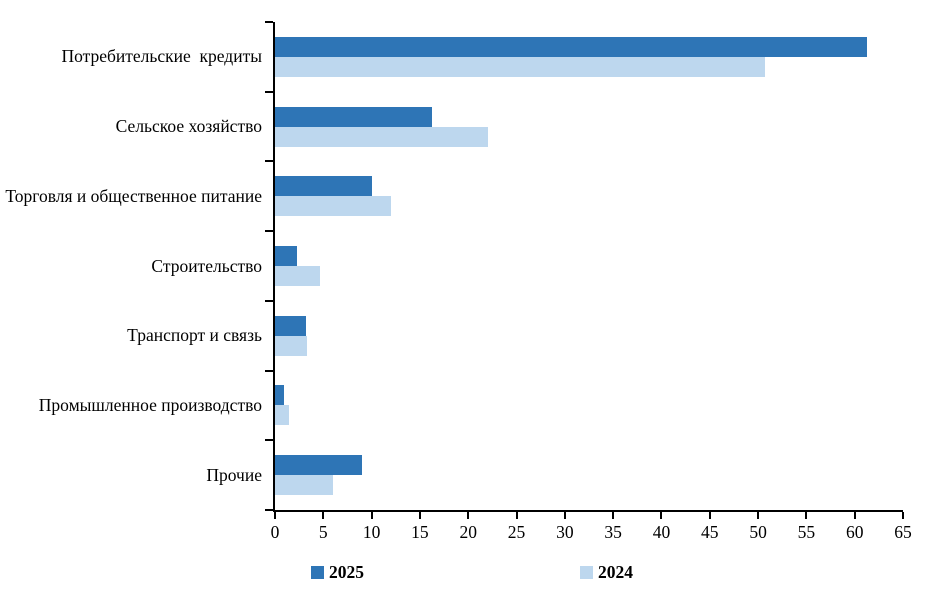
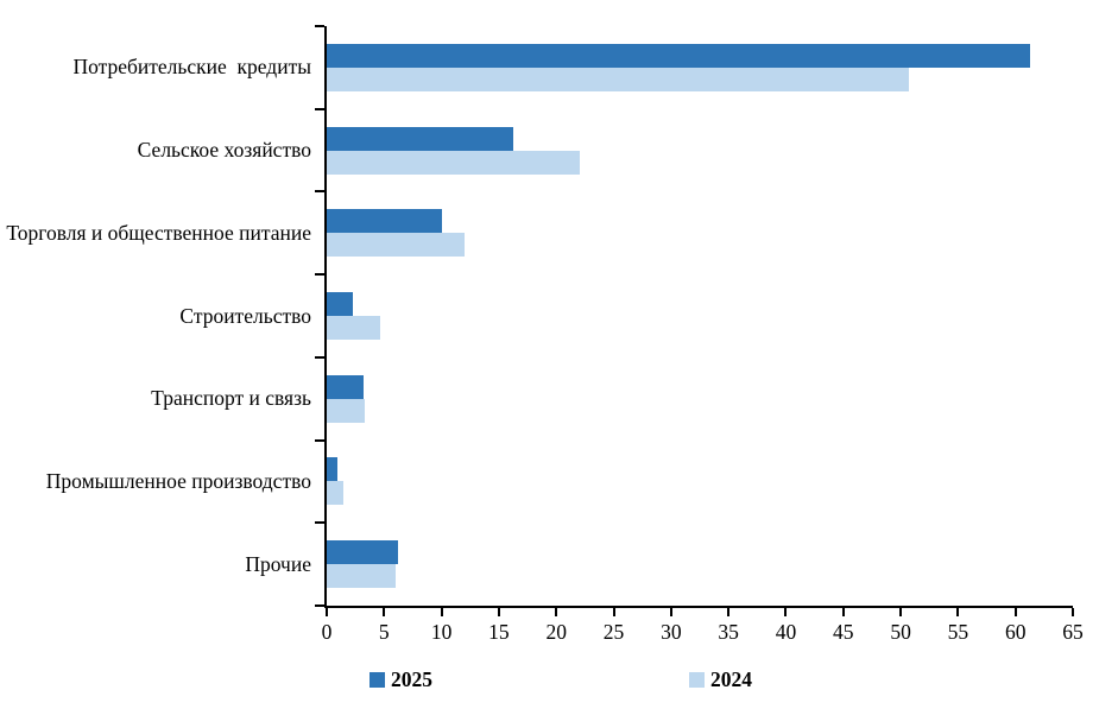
2025/Прочие: 9 -> 6
